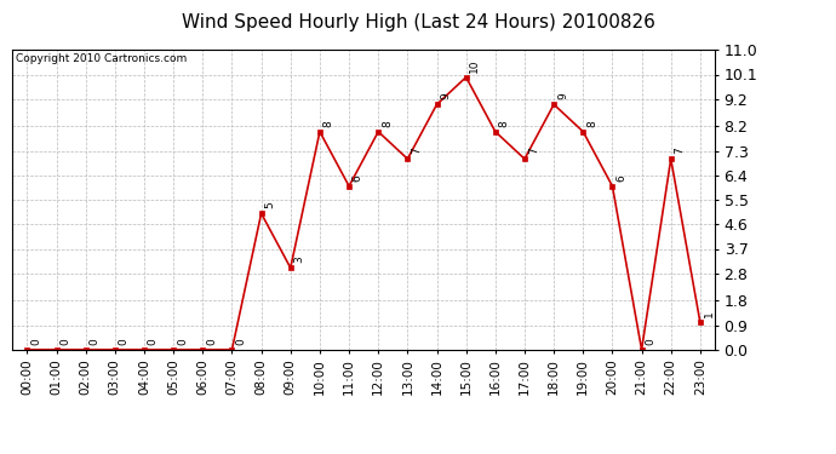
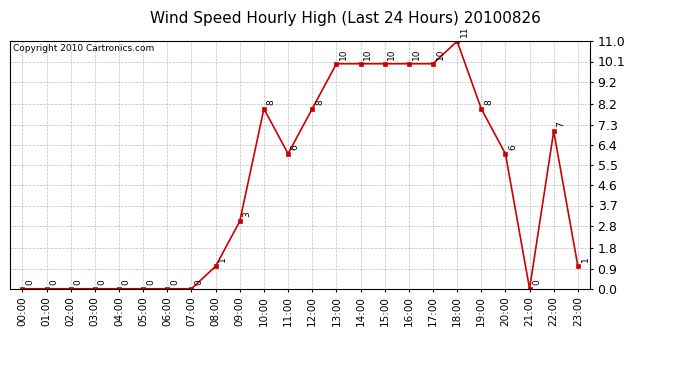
08:00: 5 -> 1
13:00: 7 -> 10
14:00: 9 -> 10
16:00: 8 -> 10
17:00: 7 -> 10
18:00: 9 -> 11
